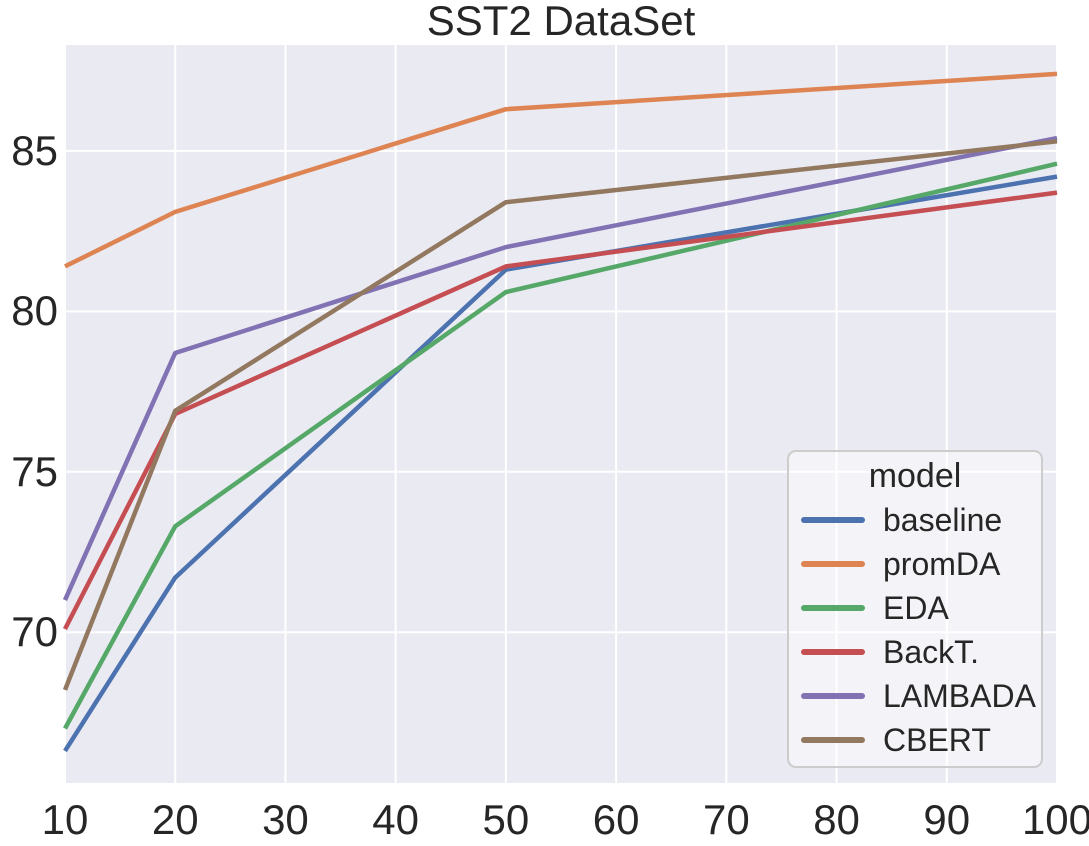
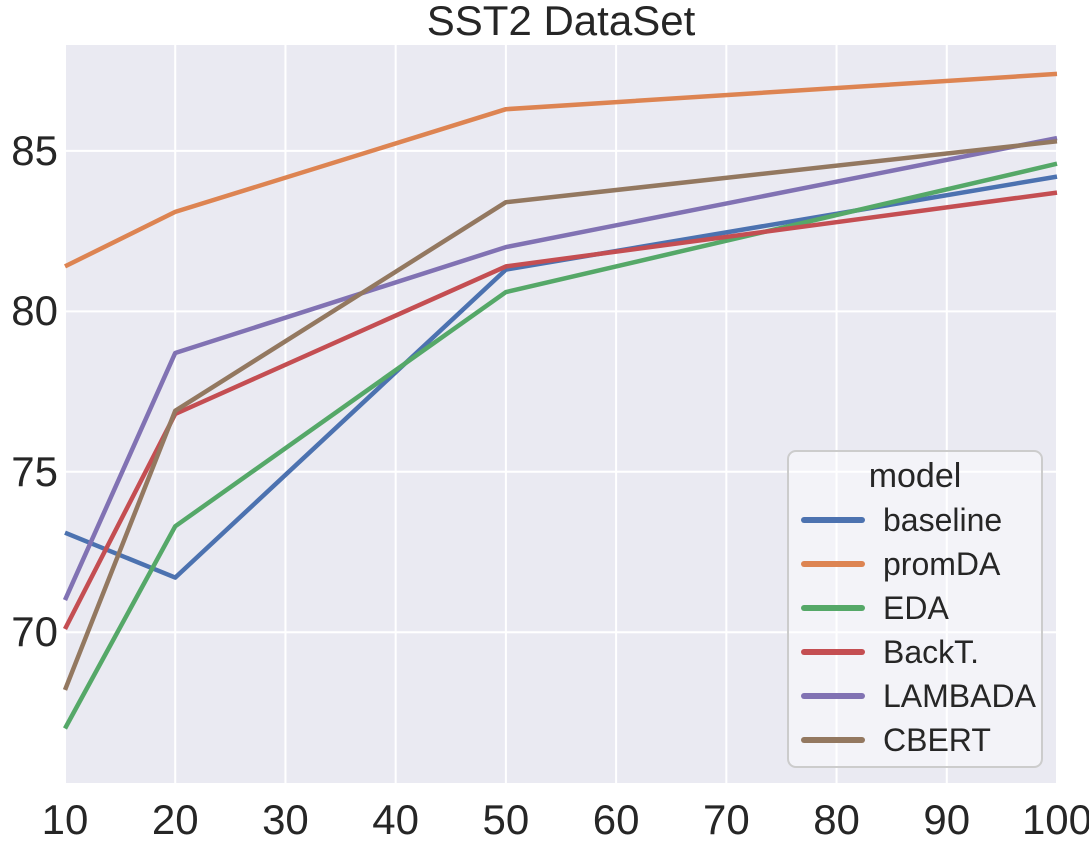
baseline/10: 66.3 -> 73.1
